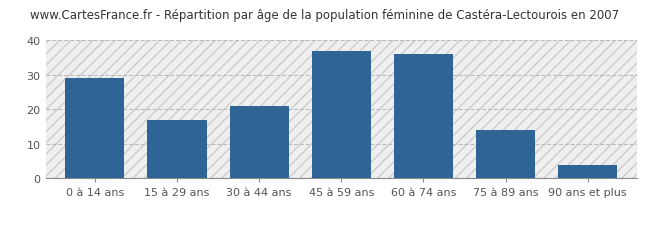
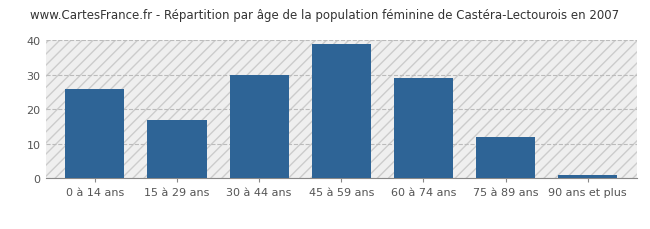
0 à 14 ans: 29 -> 26
30 à 44 ans: 21 -> 30
45 à 59 ans: 37 -> 39
60 à 74 ans: 36 -> 29
75 à 89 ans: 14 -> 12
90 ans et plus: 4 -> 1
